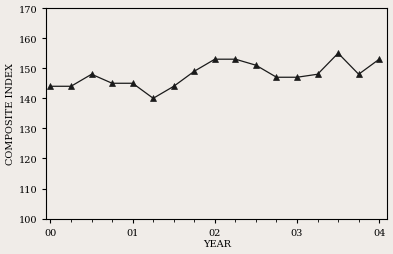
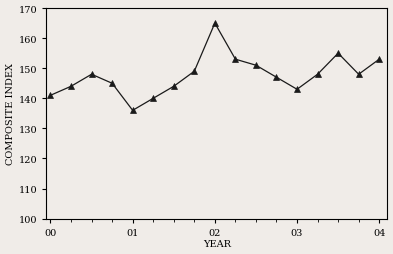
00: 144 -> 141
01: 145 -> 136
02: 153 -> 165
03: 147 -> 143
